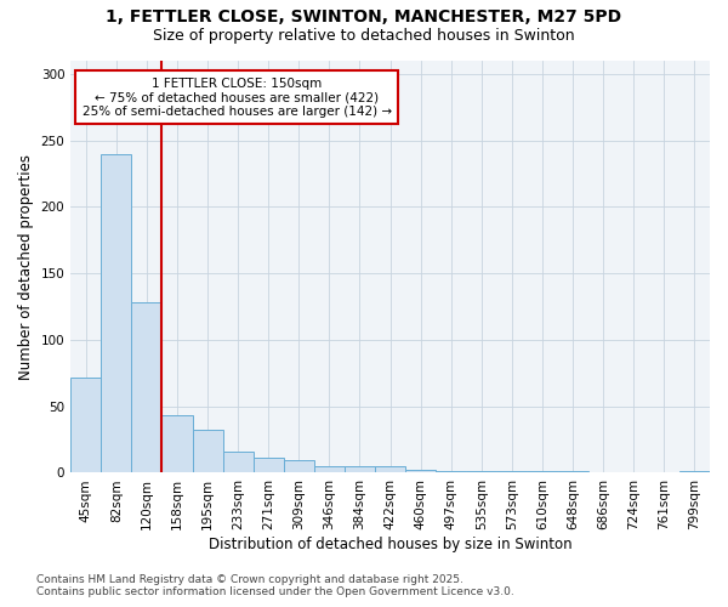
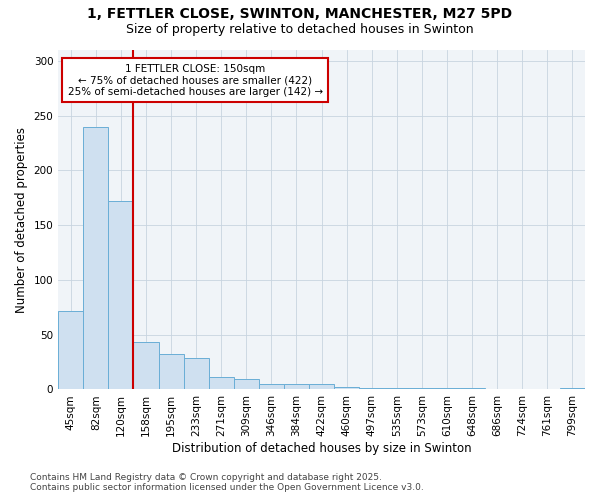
120sqm: 128 -> 172
233sqm: 16 -> 29
